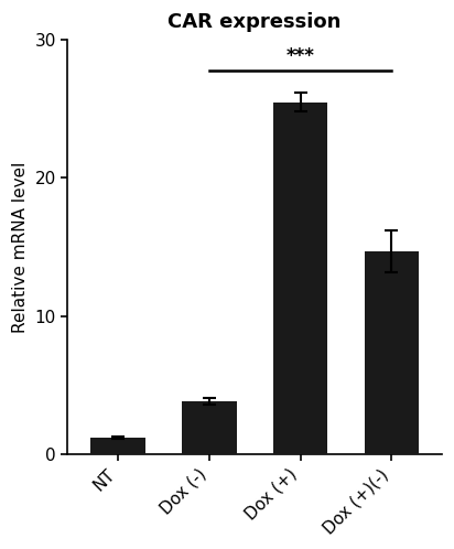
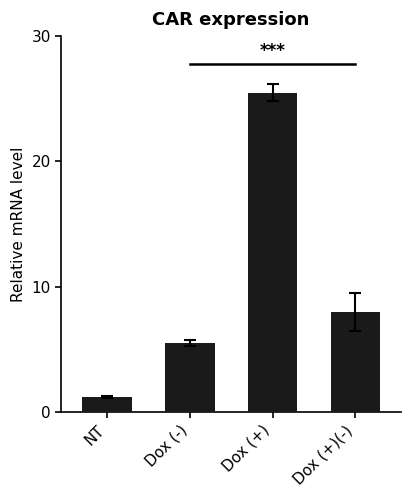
Dox (-): 3.8 -> 5.5
Dox (+)(-): 14.7 -> 8.0
